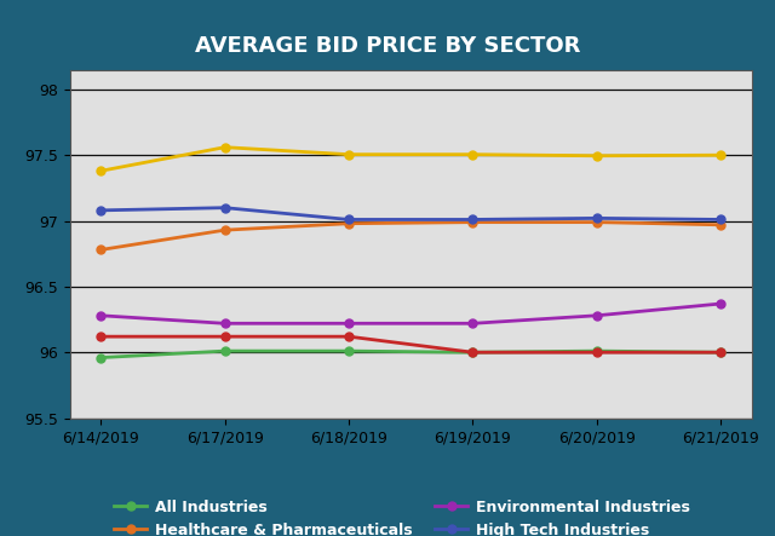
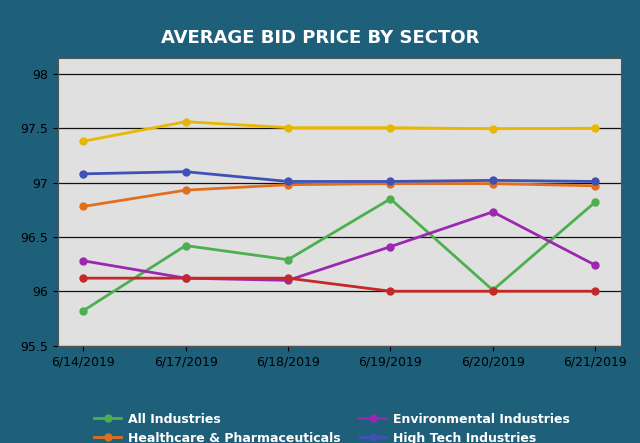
All Industries/6/14/2019: 95.96 -> 95.82
All Industries/6/17/2019: 96.01 -> 96.42
Environmental Industries/6/17/2019: 96.22 -> 96.12
All Industries/6/18/2019: 96.01 -> 96.29
Environmental Industries/6/18/2019: 96.22 -> 96.10
All Industries/6/19/2019: 96.00 -> 96.85
Environmental Industries/6/19/2019: 96.22 -> 96.41
Environmental Industries/6/20/2019: 96.28 -> 96.73
All Industries/6/21/2019: 96.00 -> 96.82
Environmental Industries/6/21/2019: 96.37 -> 96.24
